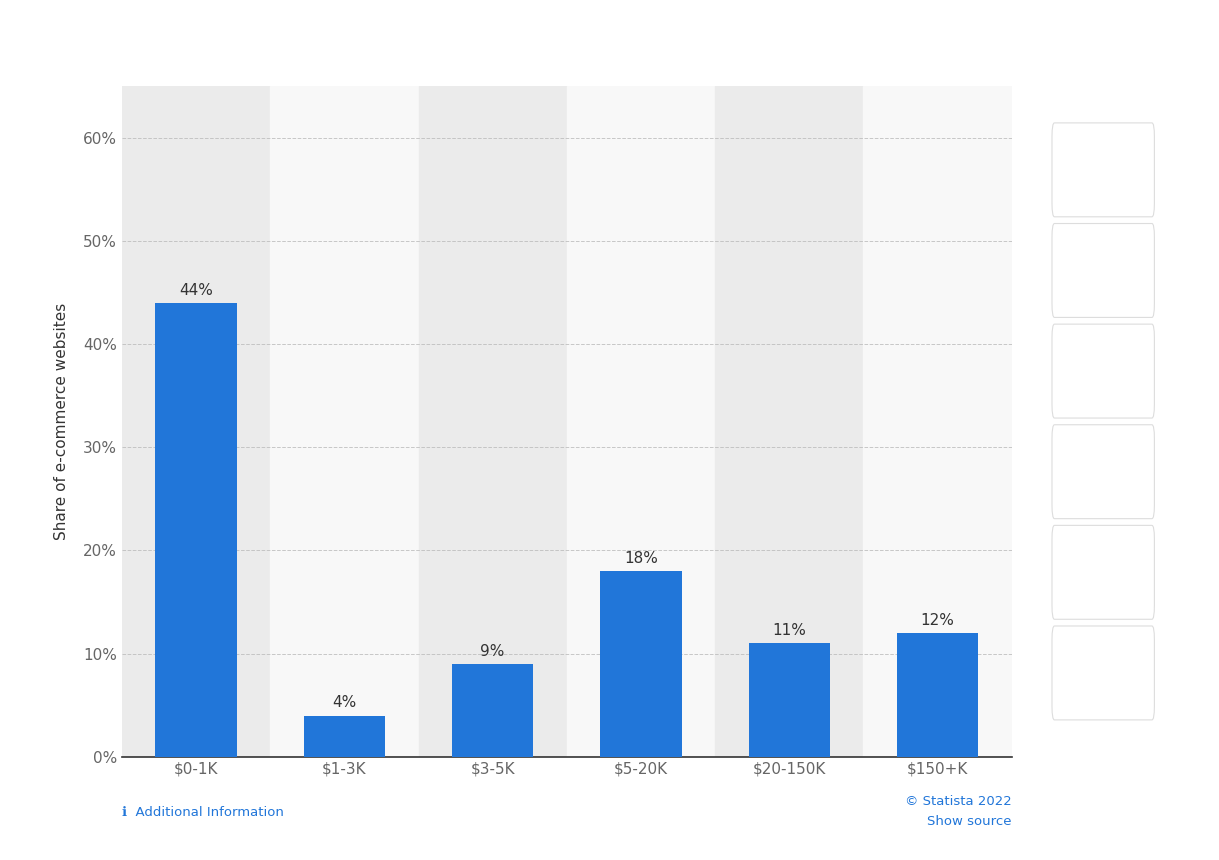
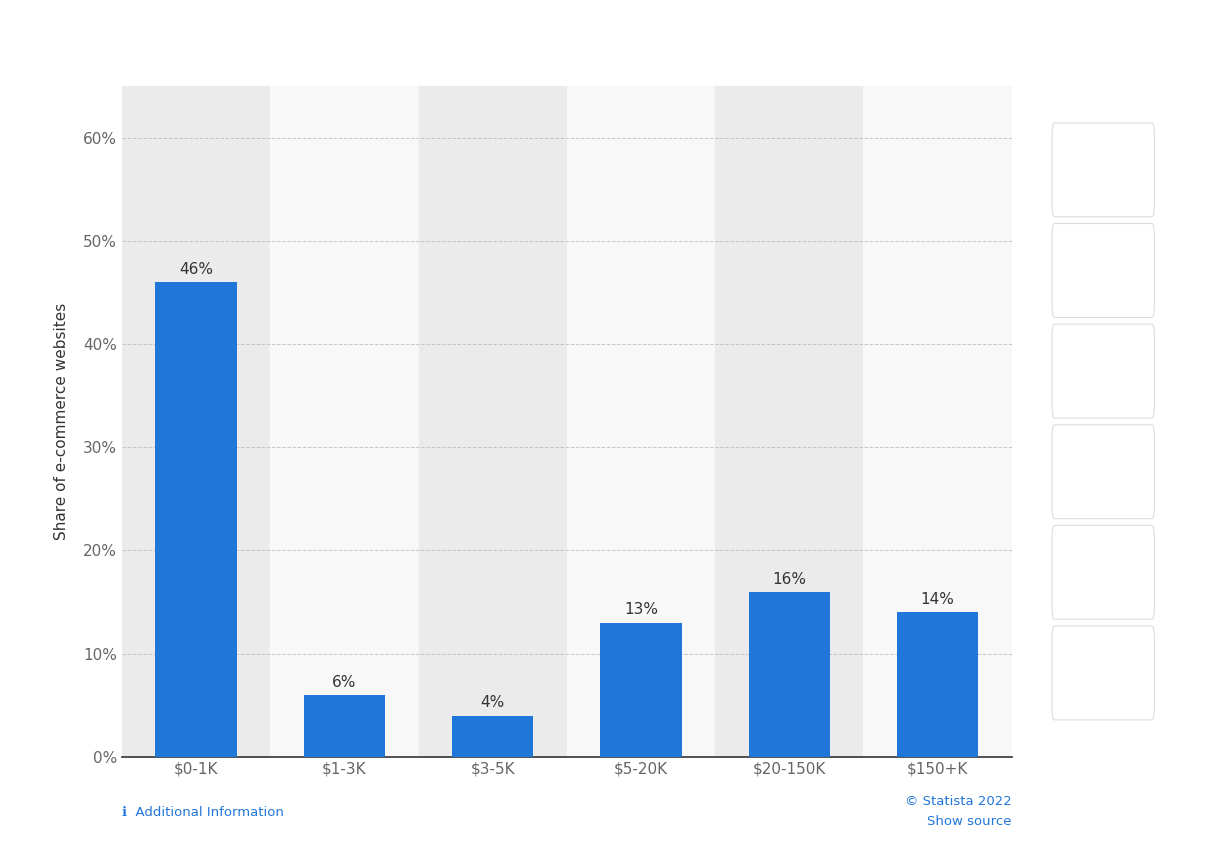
$0-1K: 44% -> 46%
$1-3K: 4% -> 6%
$3-5K: 9% -> 4%
$5-20K: 18% -> 13%
$20-150K: 11% -> 16%
$150+K: 12% -> 14%
